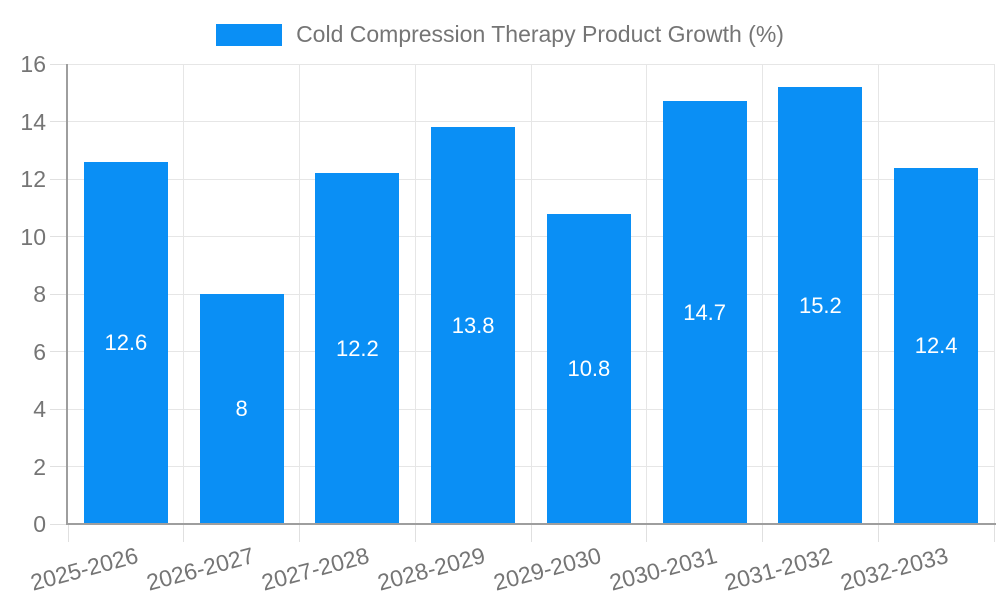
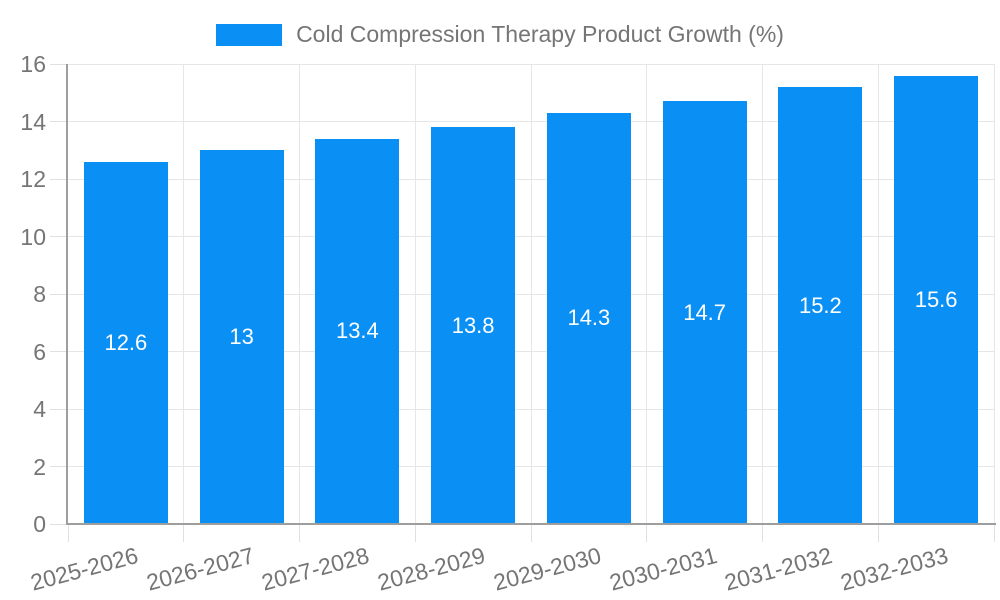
2026-2027: 8 -> 13
2027-2028: 12.2 -> 13.4
2029-2030: 10.8 -> 14.3
2032-2033: 12.4 -> 15.6
